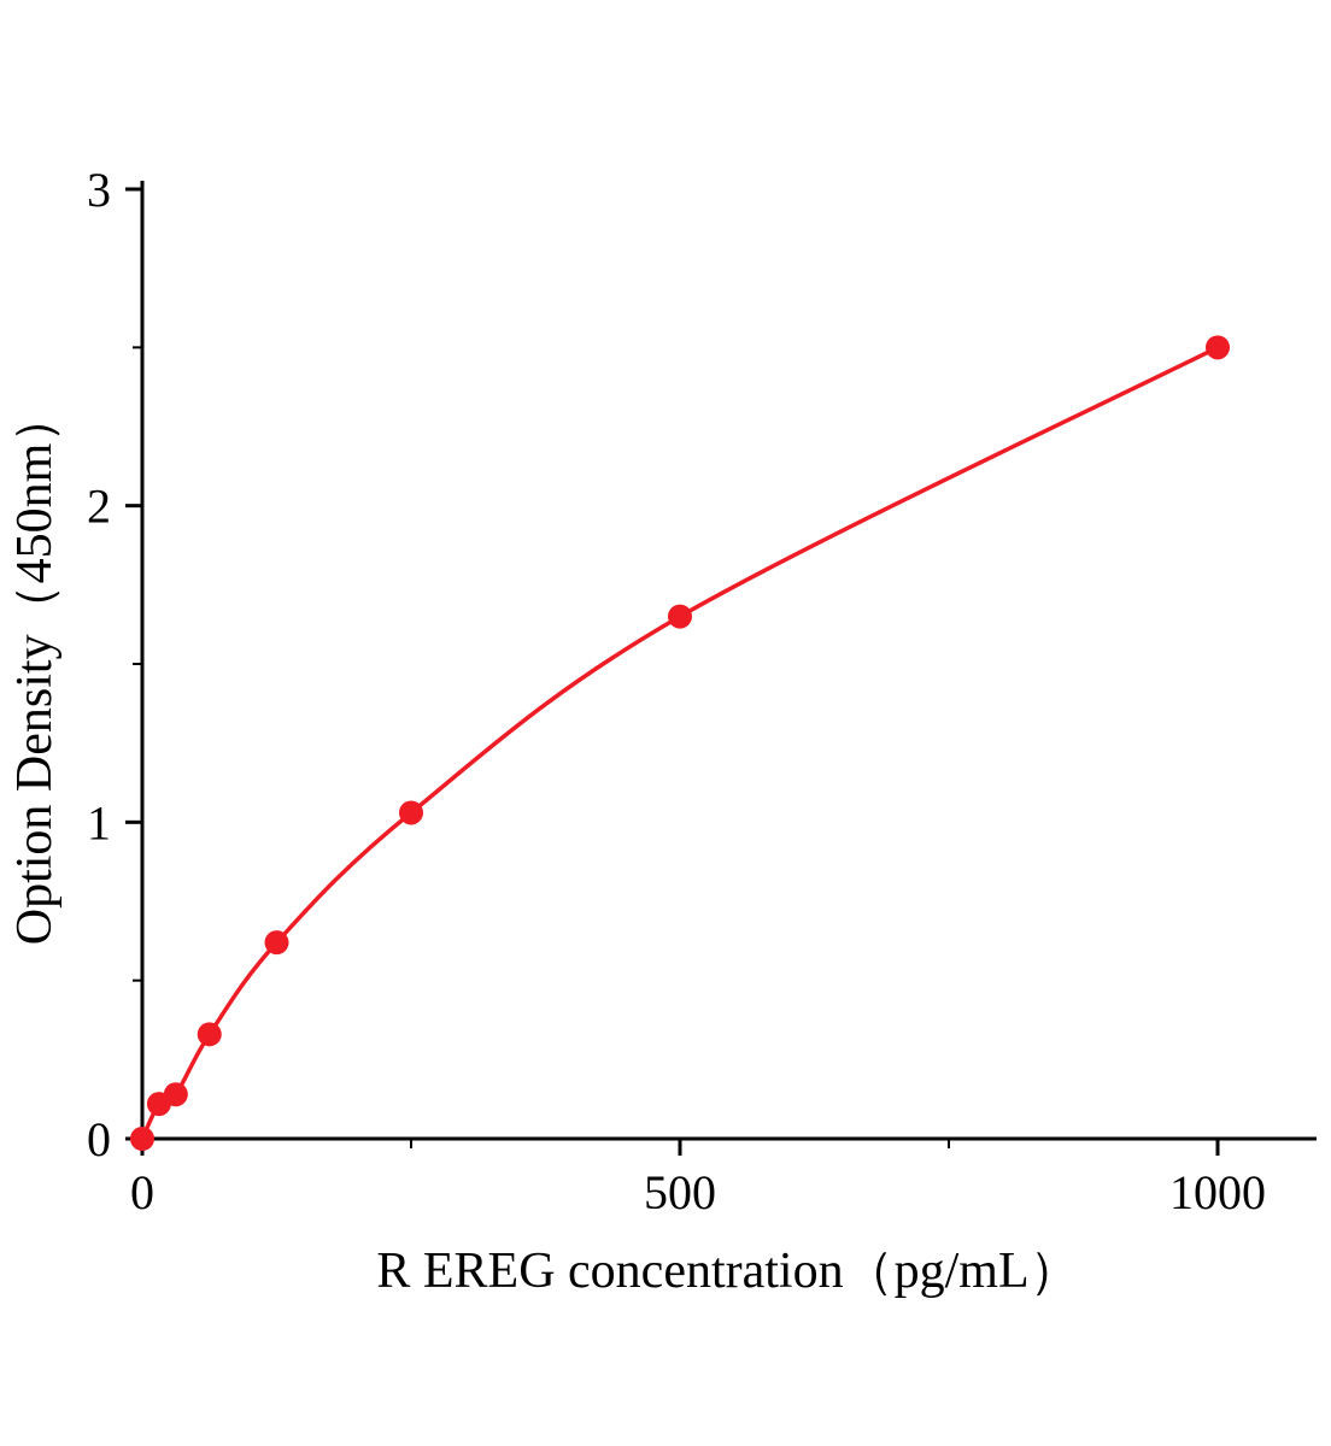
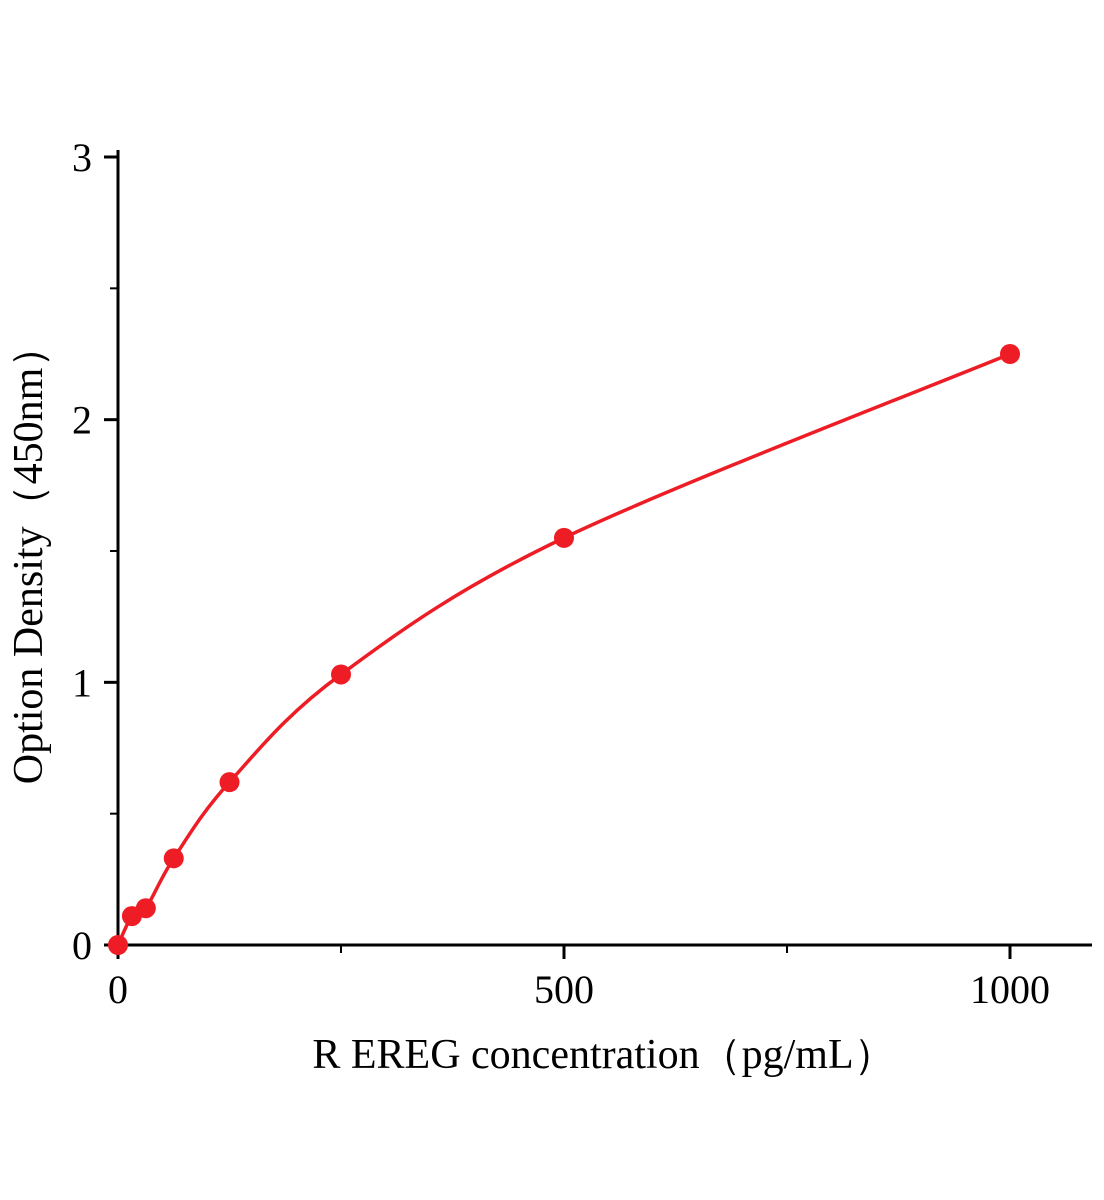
500: 1.65 -> 1.55
1000: 2.50 -> 2.25
